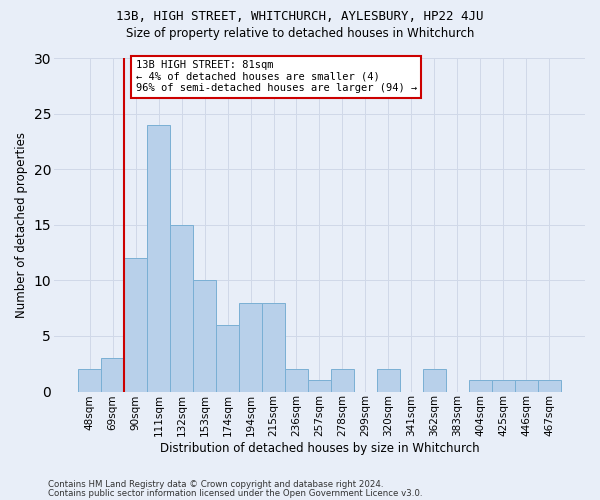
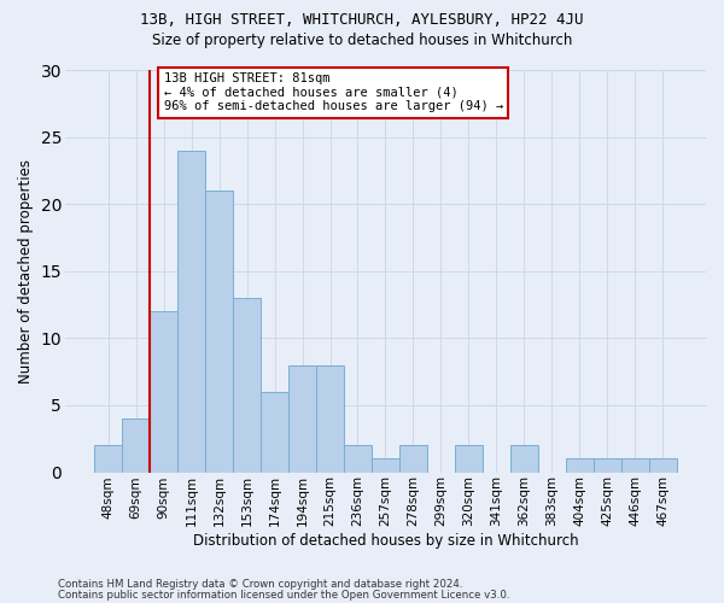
69sqm: 3 -> 4
132sqm: 15 -> 21
153sqm: 10 -> 13
